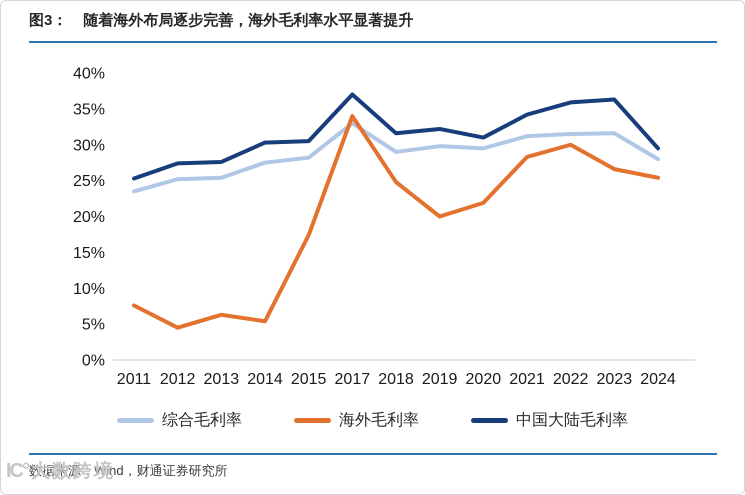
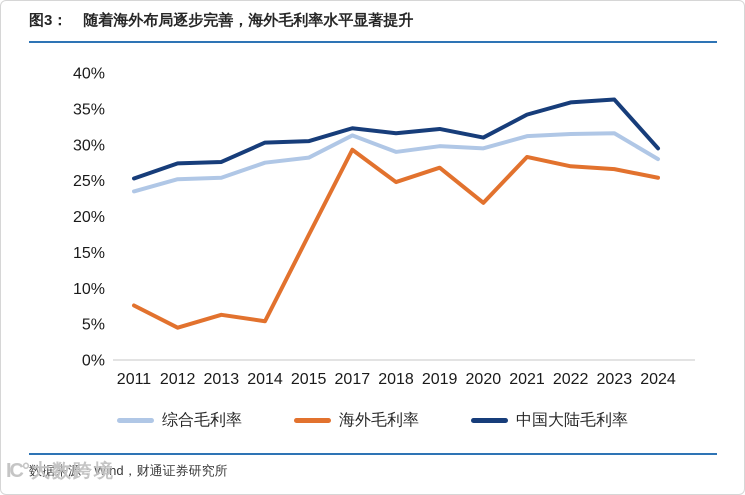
综合毛利率/2017: 33% -> 31%
海外毛利率/2017: 34% -> 29%
中国大陆毛利率/2017: 37% -> 32%
海外毛利率/2019: 20% -> 27%
海外毛利率/2022: 30% -> 27%
